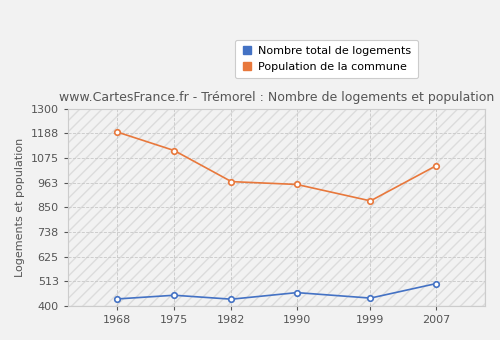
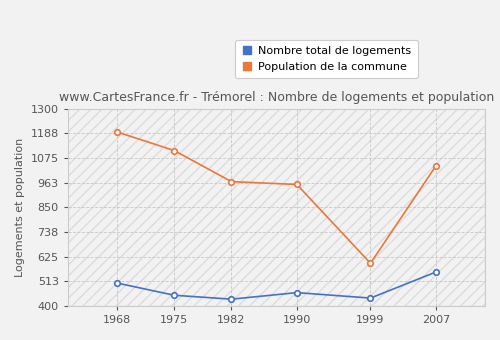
Nombre total de logements/1968: 432 -> 505
Population de la commune/1999: 880 -> 595
Nombre total de logements/2007: 502 -> 555
